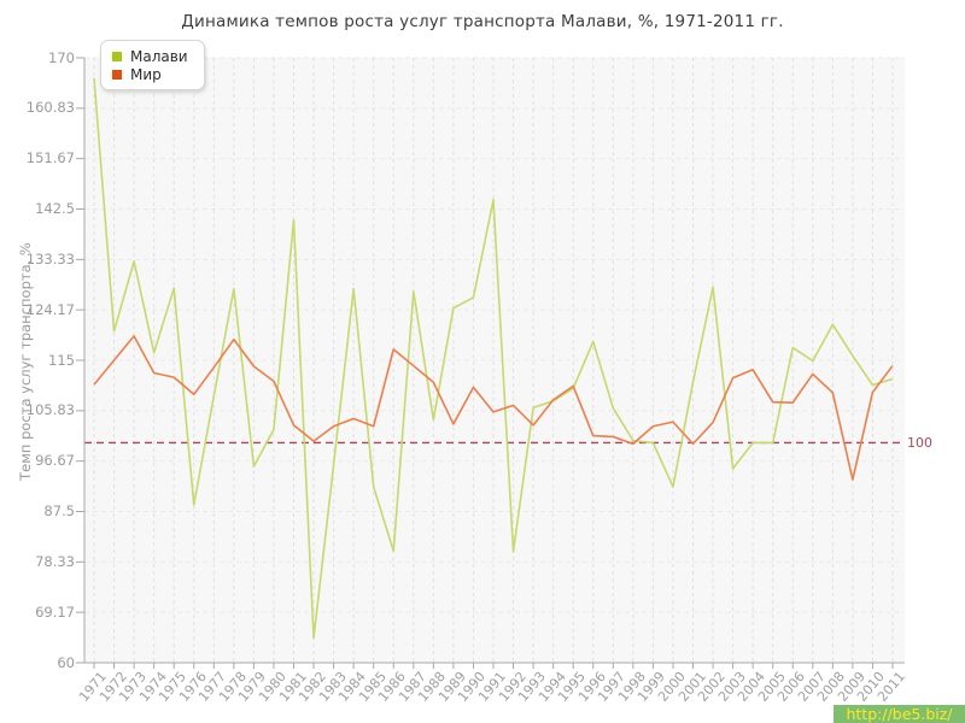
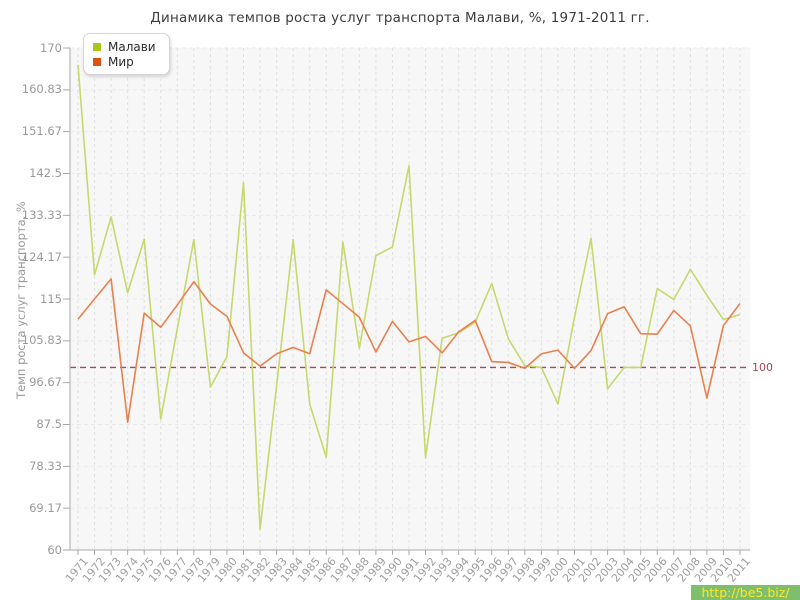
Мир/1974: 113 -> 88
